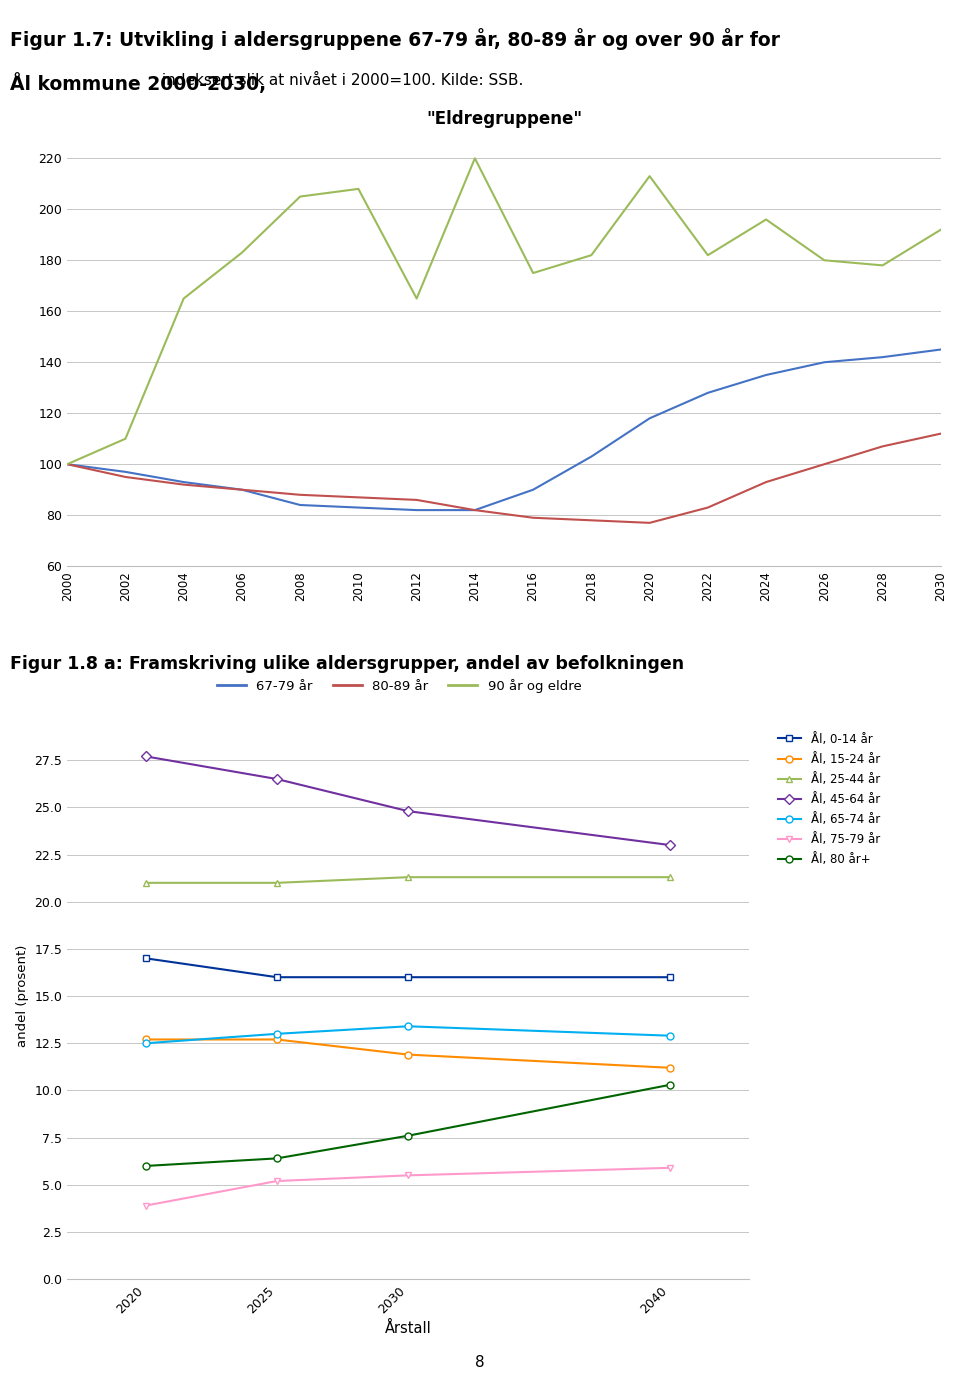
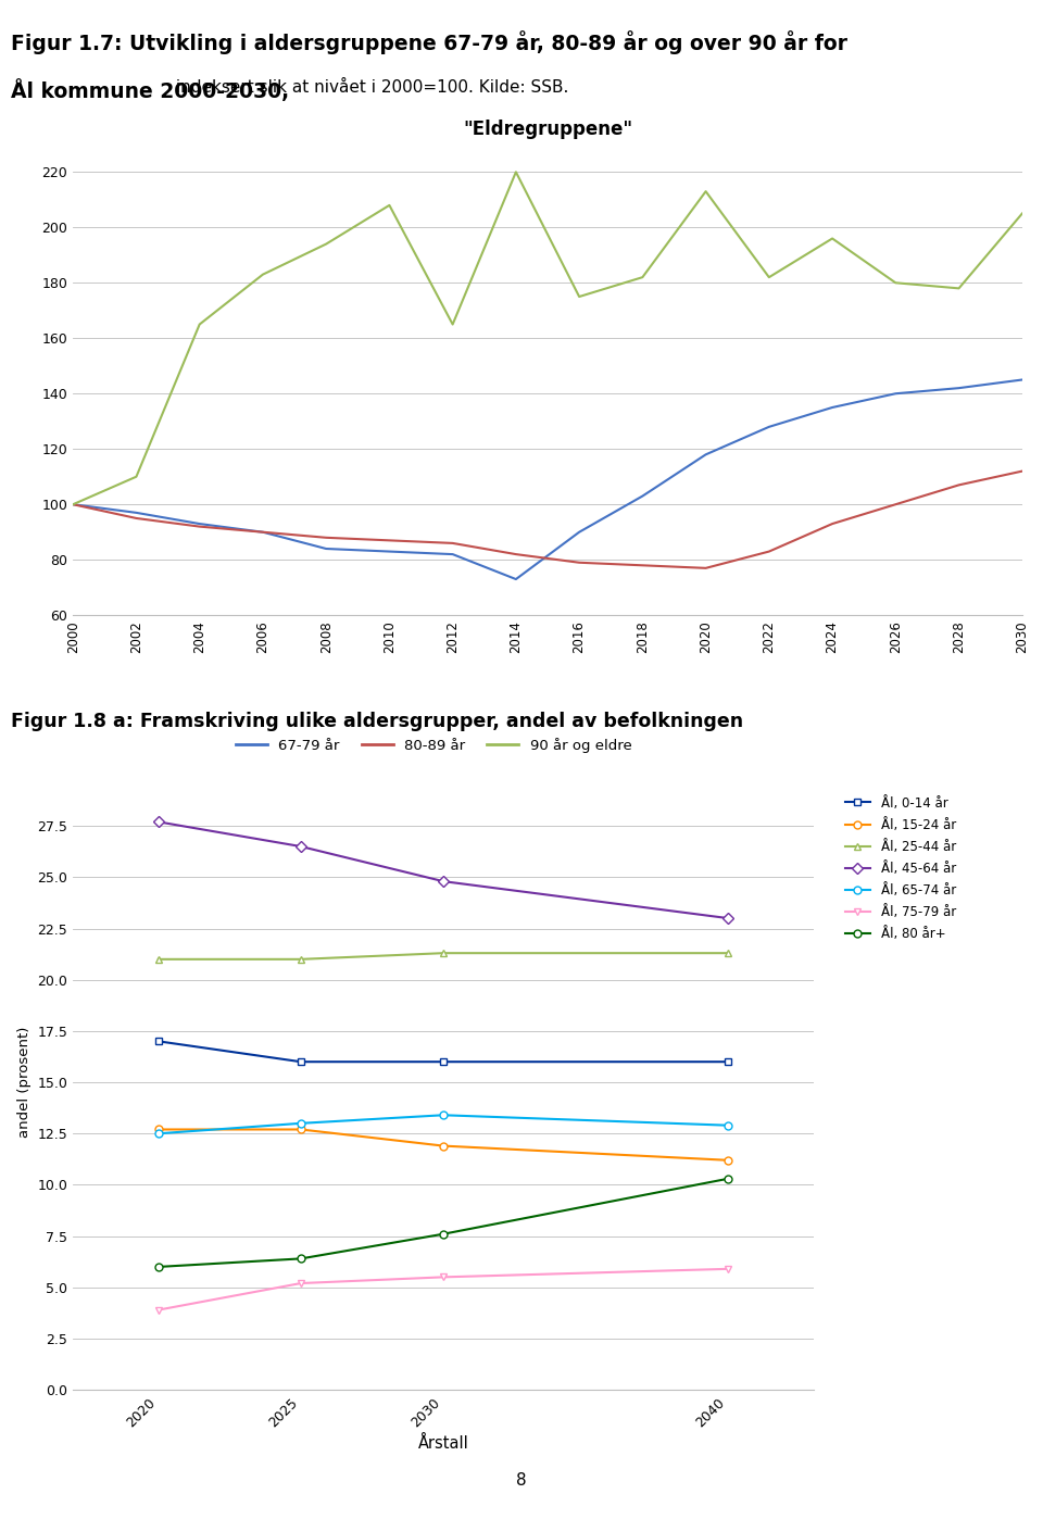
"Eldregruppene"/90 år og eldre/2008: 205 -> 194
"Eldregruppene"/67-79 år/2014: 82 -> 73
"Eldregruppene"/90 år og eldre/2030: 192 -> 205
